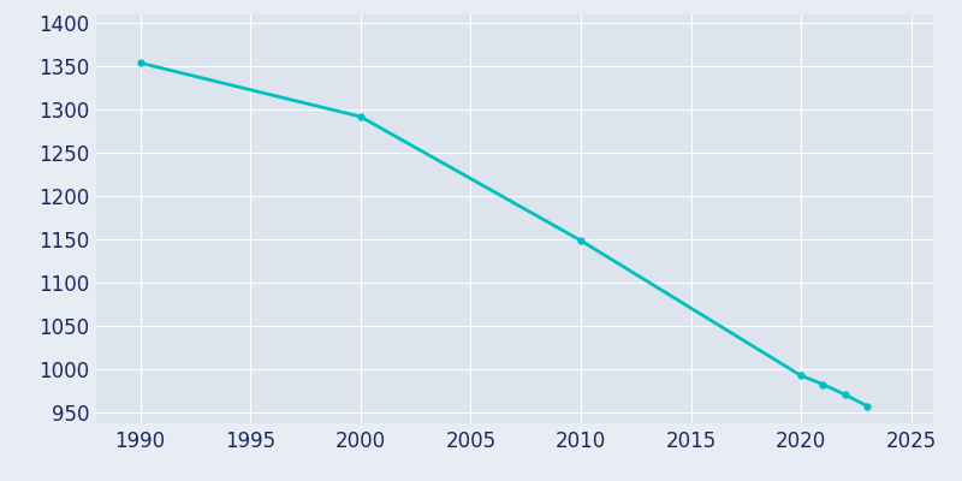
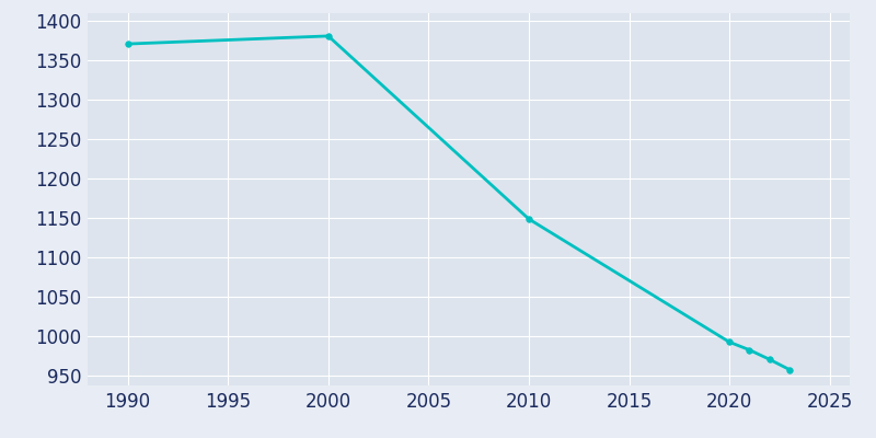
1990: 1354 -> 1371
2000: 1292 -> 1381
